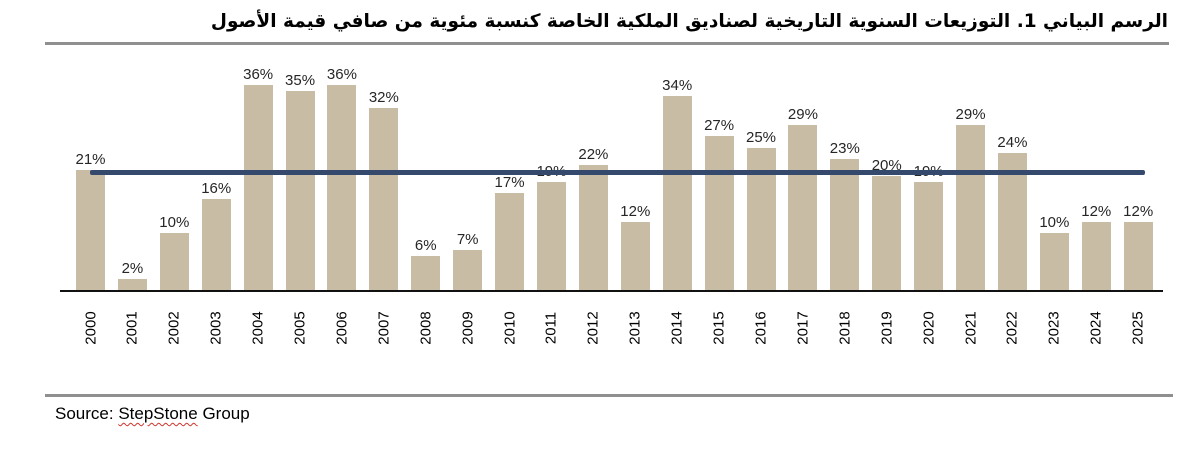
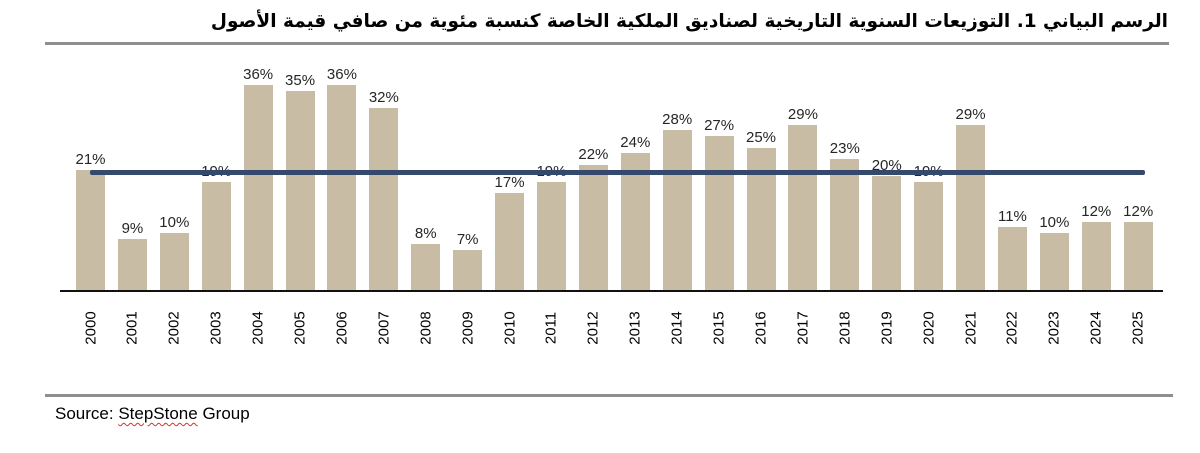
2001: 2% -> 9%
2003: 16% -> 19%
2008: 6% -> 8%
2013: 12% -> 24%
2014: 34% -> 28%
2022: 24% -> 11%
